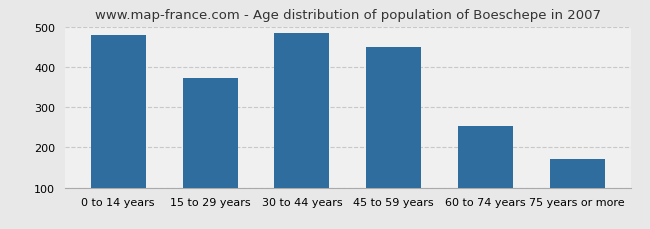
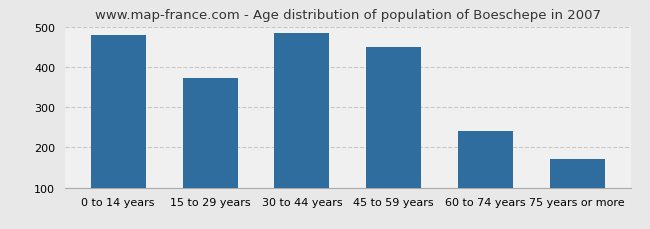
60 to 74 years: 253 -> 240
